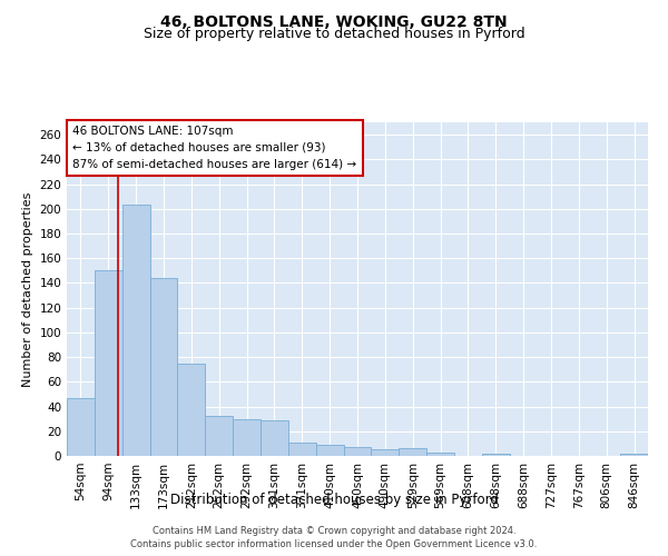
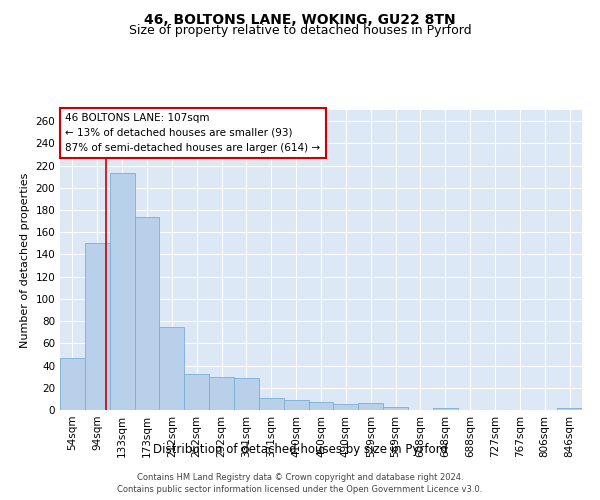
133sqm: 203 -> 213
173sqm: 144 -> 174
